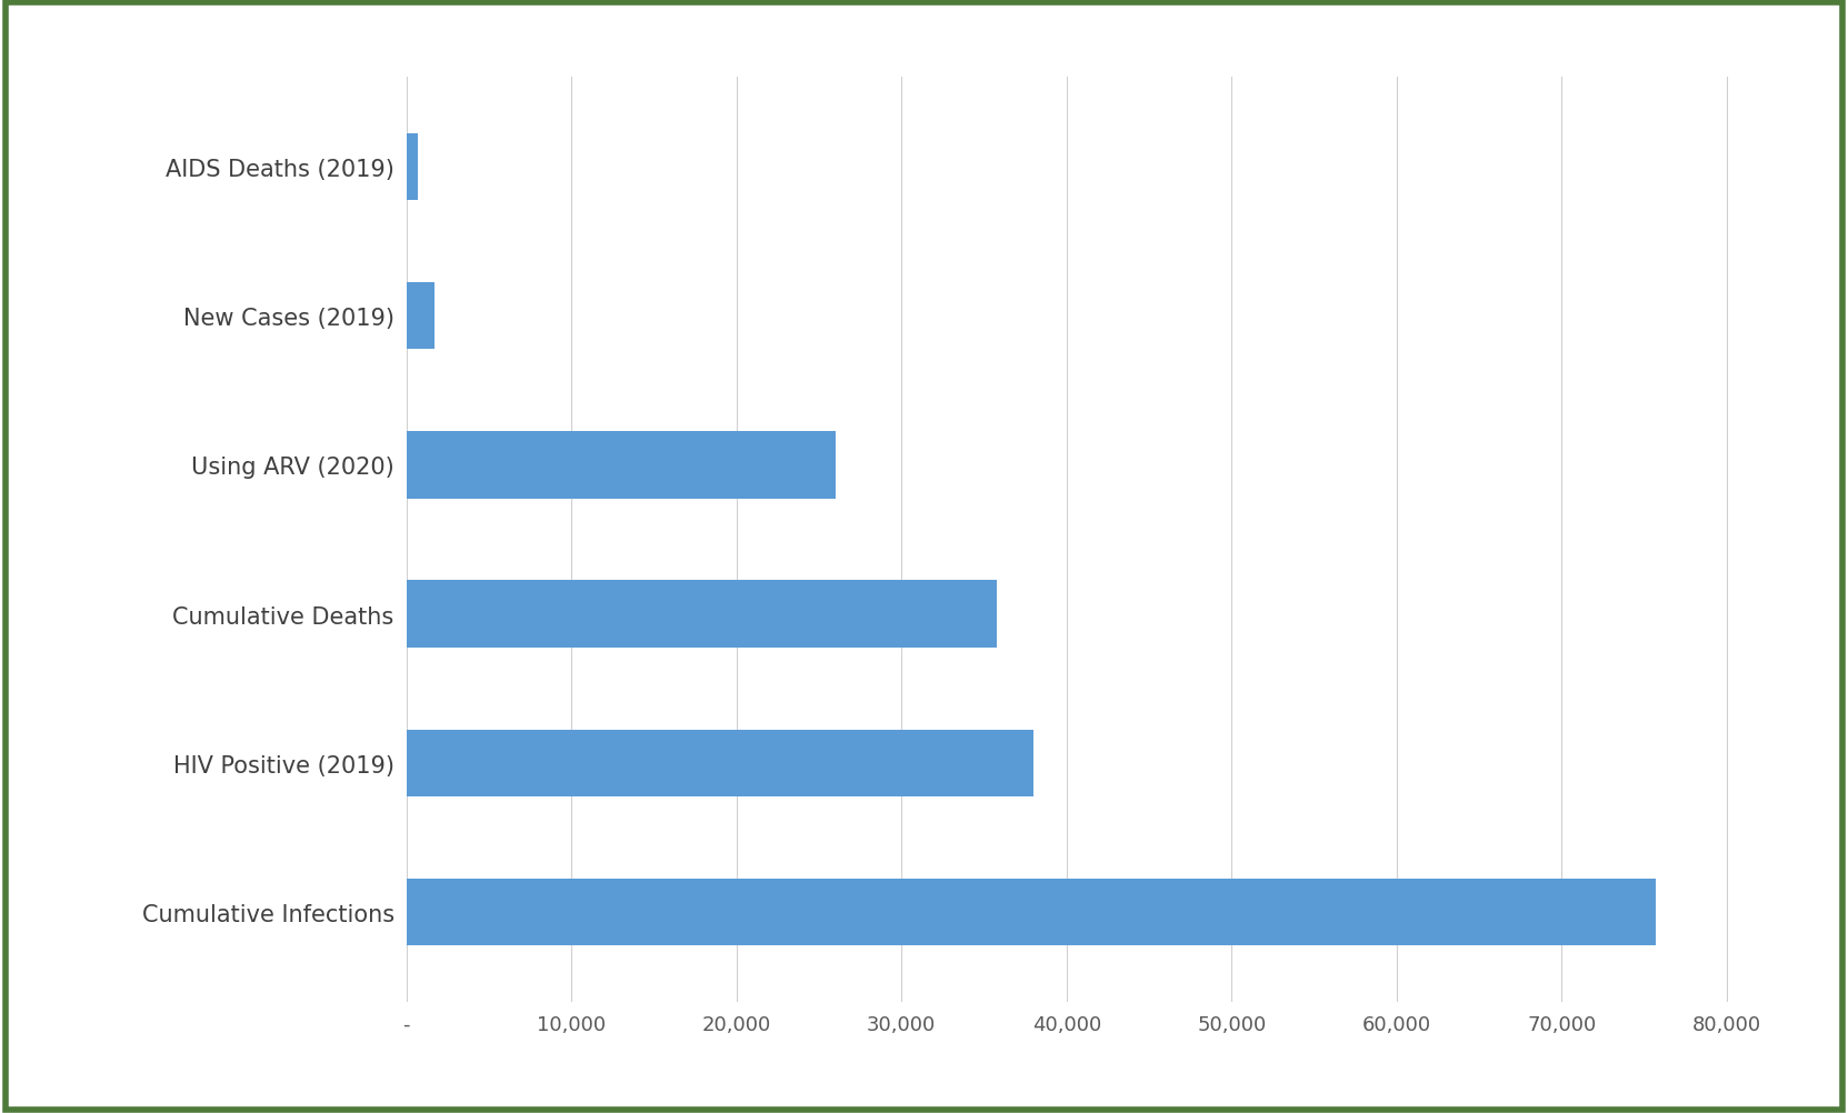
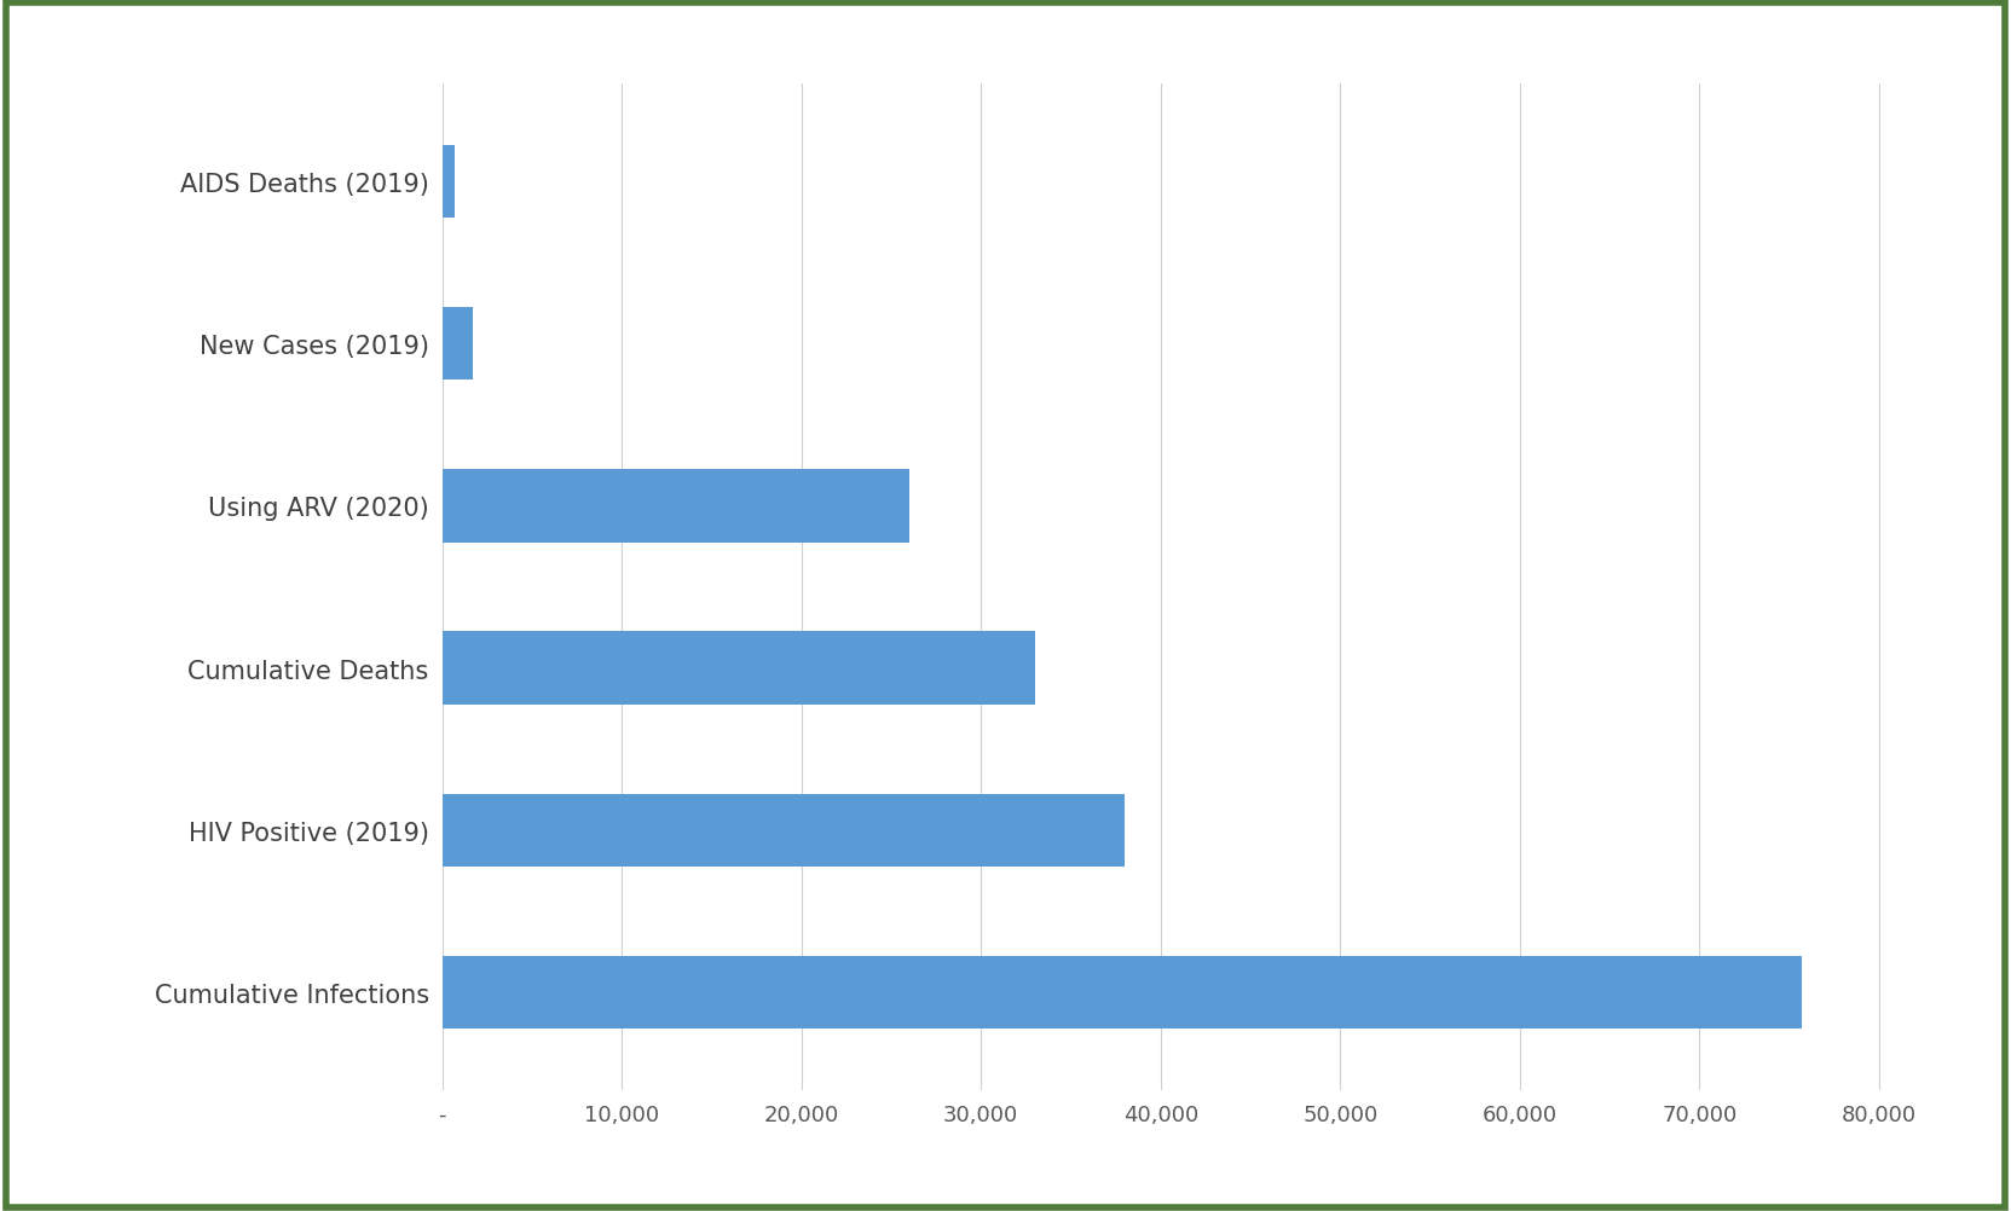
Cumulative Deaths: 35,800 -> 33,000
